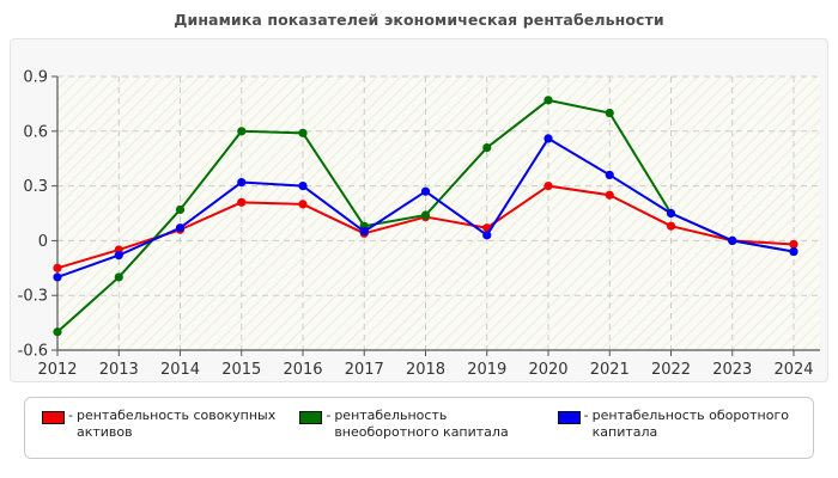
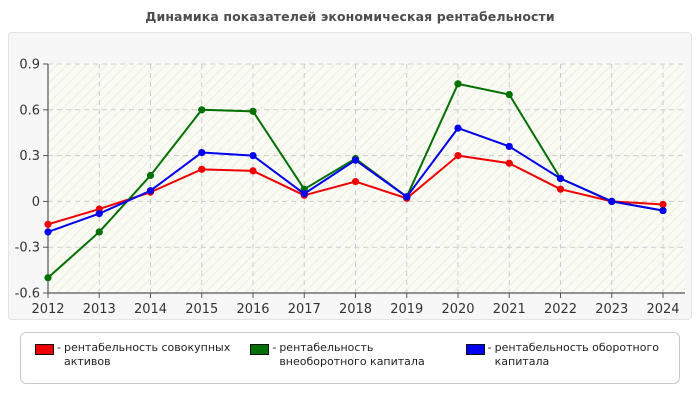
- рентабельность внеоборотного капитала/2018: 0.14 -> 0.28
- рентабельность совокупных активов/2019: 0.07 -> 0.02
- рентабельность внеоборотного капитала/2019: 0.51 -> 0.03
- рентабельность оборотного капитала/2020: 0.56 -> 0.48
